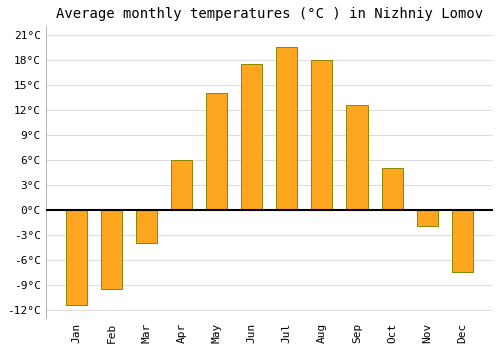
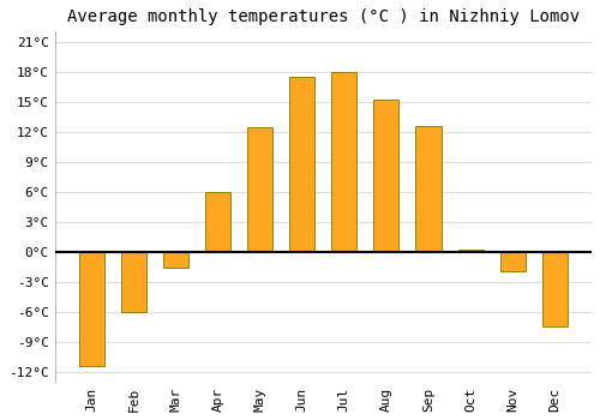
Feb: -9.5°C -> -6.0°C
Mar: -4.0°C -> -1.6°C
May: 14.0°C -> 12.4°C
Jul: 19.5°C -> 18.0°C
Aug: 18.0°C -> 15.2°C
Oct: 5.0°C -> 0.2°C
